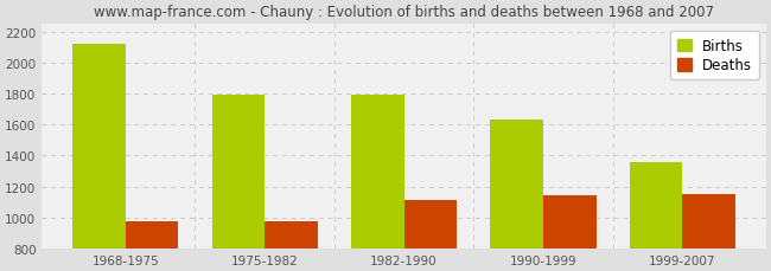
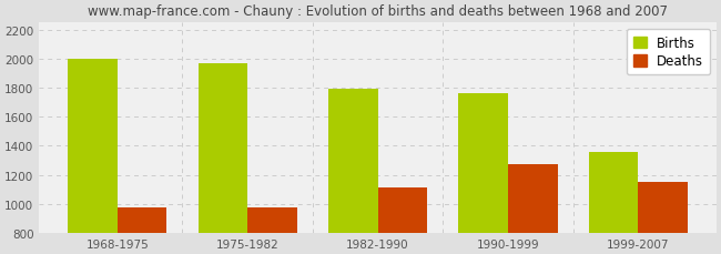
Births/1968-1975: 2120 -> 2000
Births/1975-1982: 1790 -> 1970
Births/1990-1999: 1640 -> 1760
Deaths/1990-1999: 1140 -> 1270
